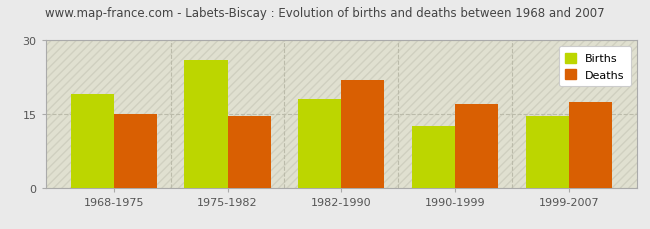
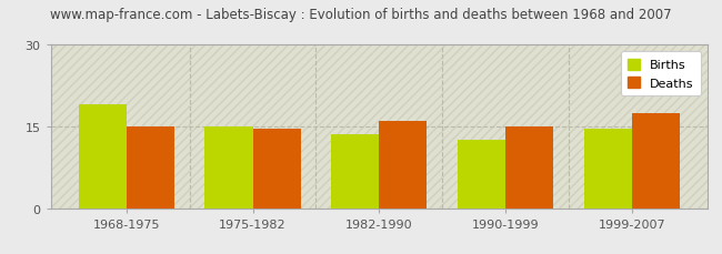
Births/1975-1982: 26.0 -> 15.0
Births/1982-1990: 18.0 -> 13.5
Deaths/1982-1990: 22.0 -> 16.0
Deaths/1990-1999: 17.0 -> 15.0
